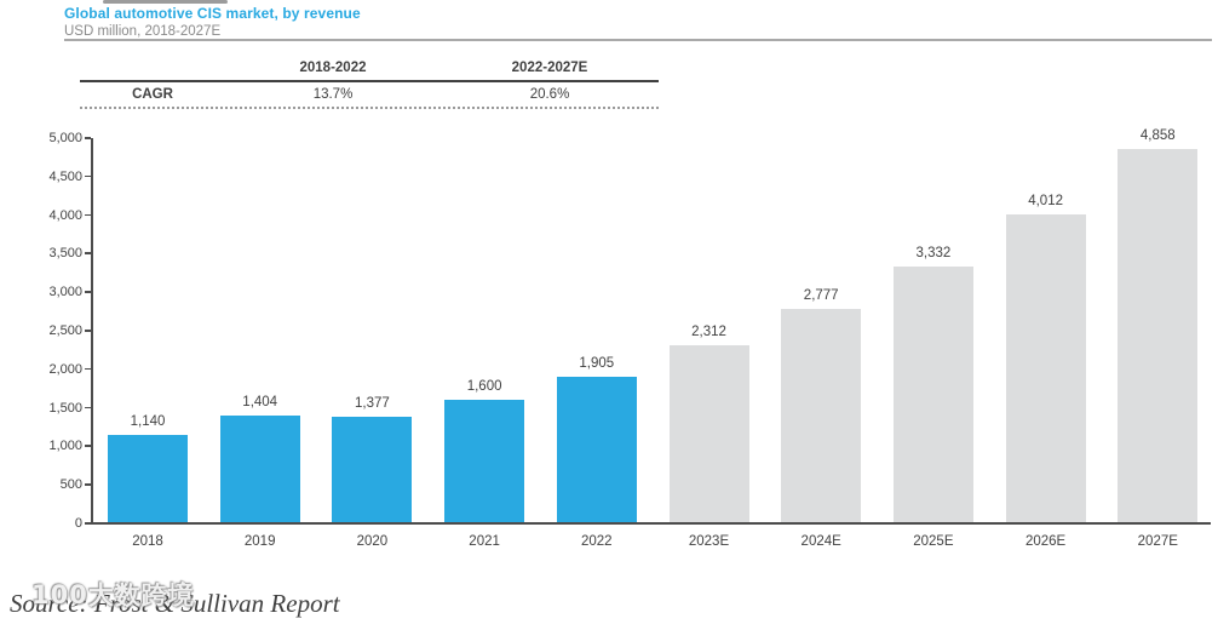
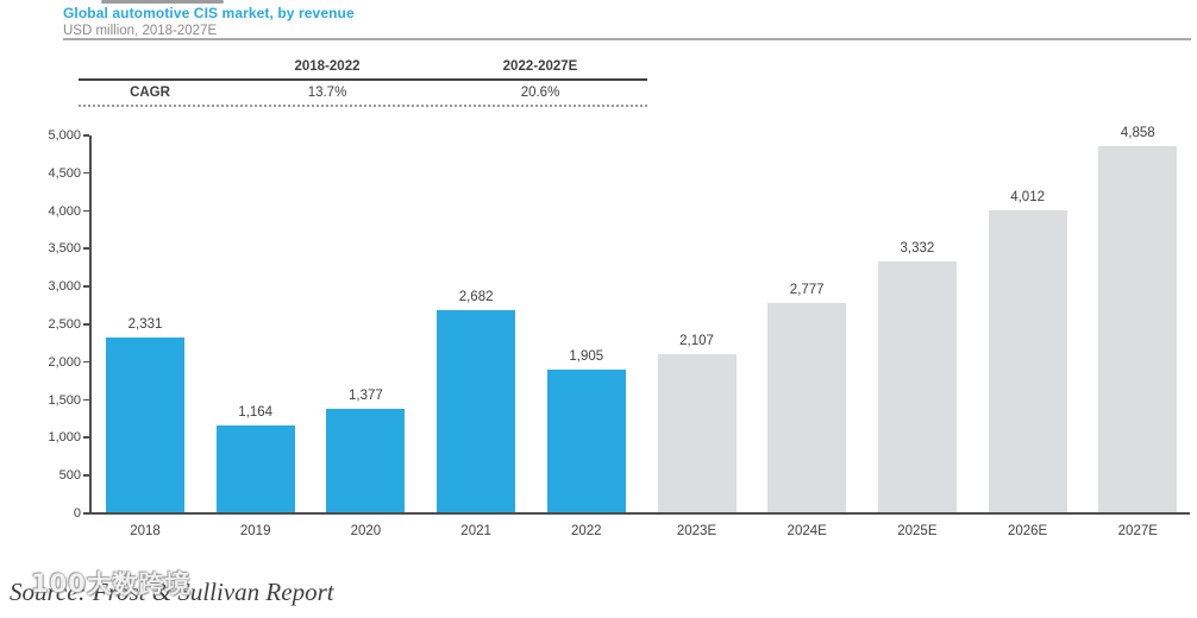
2018: 1,140 -> 2,331
2019: 1,404 -> 1,164
2021: 1,600 -> 2,682
2023E: 2,312 -> 2,107
